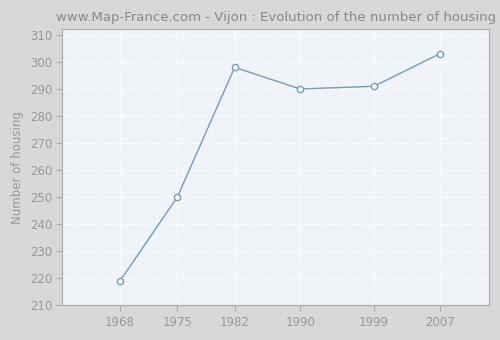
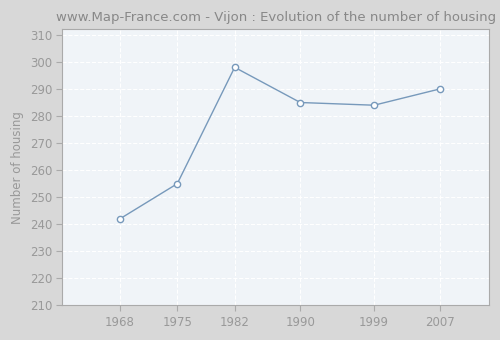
1968: 219 -> 242
1975: 250 -> 255
1990: 290 -> 285
1999: 291 -> 284
2007: 303 -> 290
